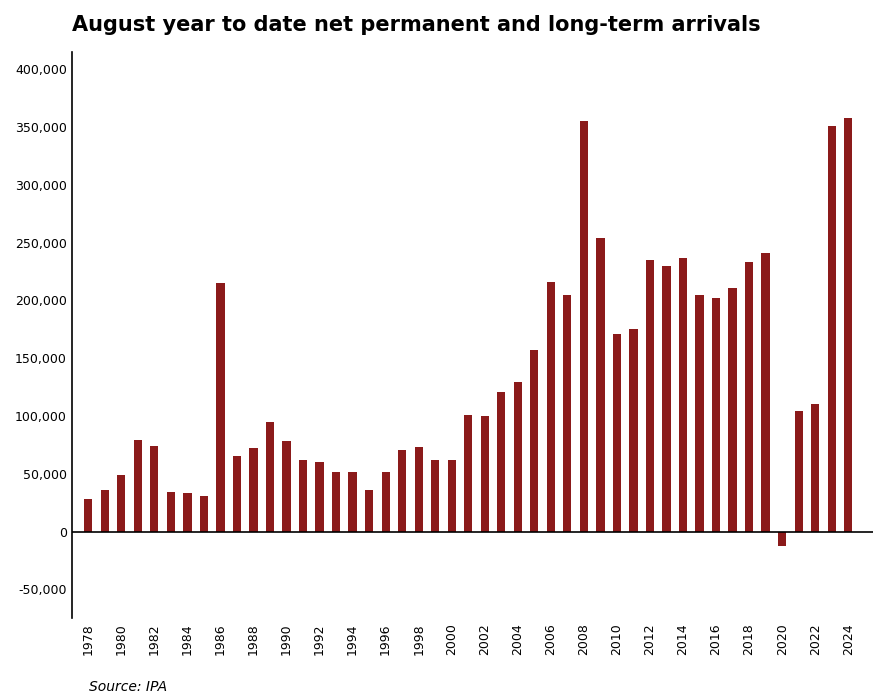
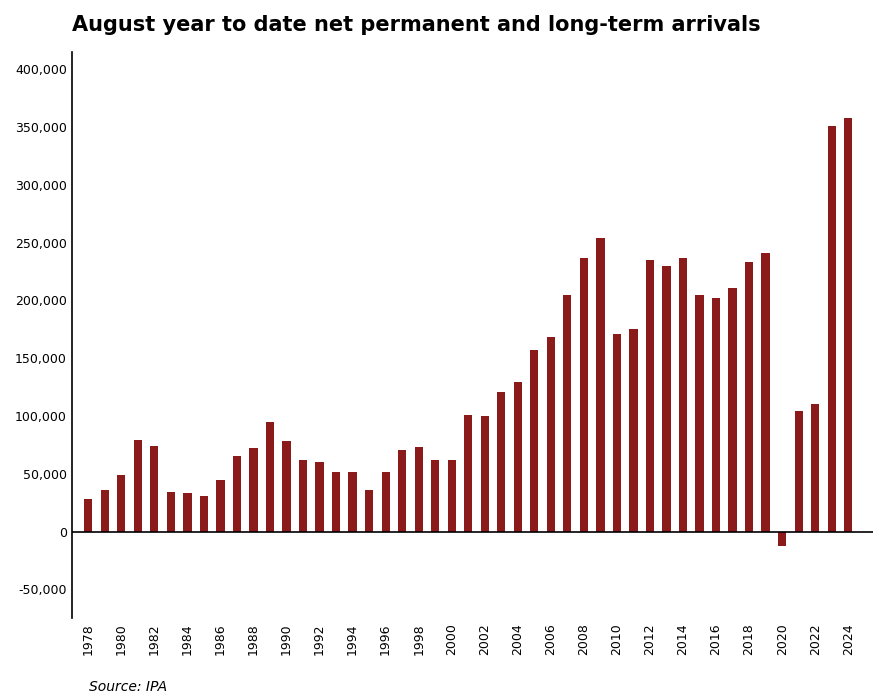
1986: 215,000 -> 45,000
2006: 216,000 -> 168,000
2008: 355,000 -> 237,000
